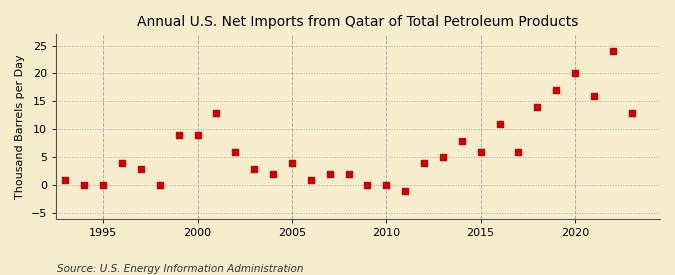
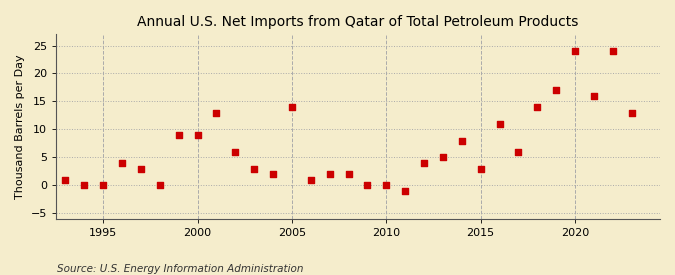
2005: 4 -> 14
2015: 6 -> 3
2020: 20 -> 24
